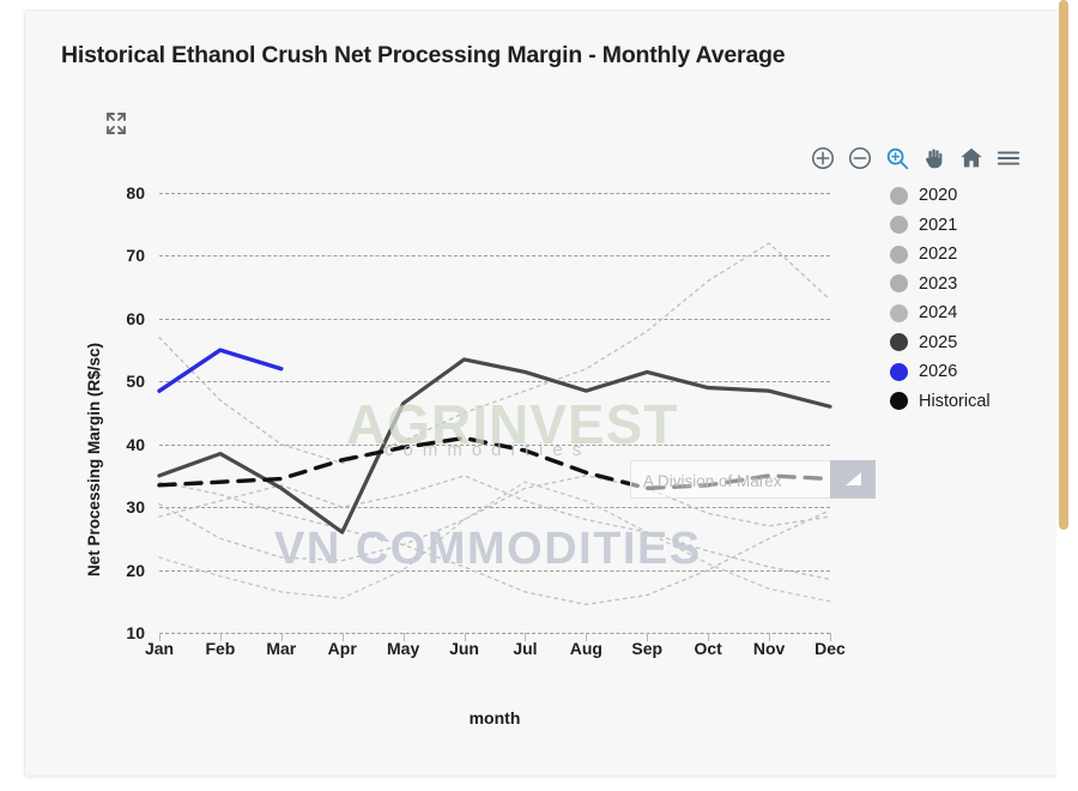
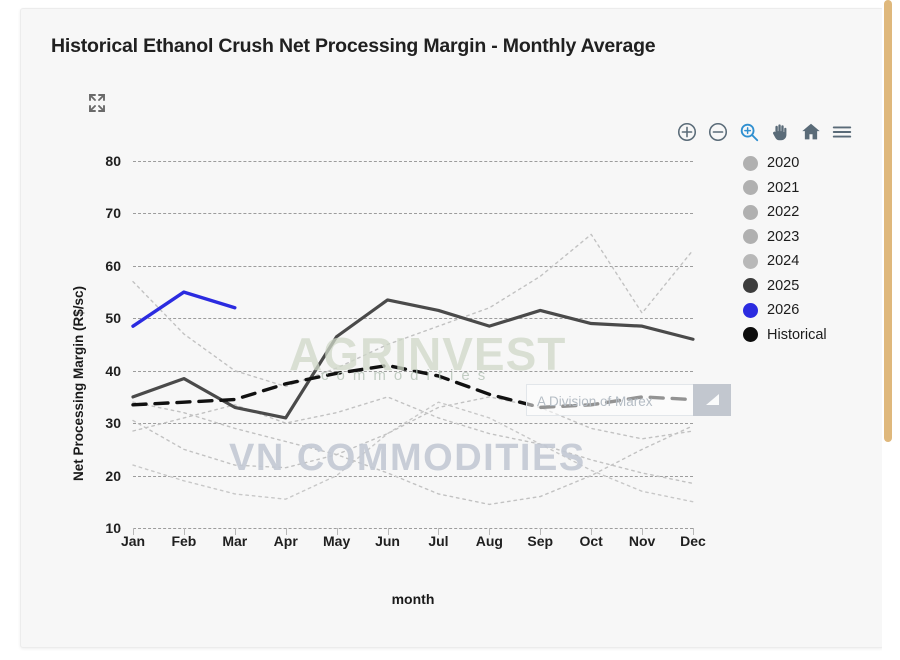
2025/Apr: 26 -> 31
2022/Nov: 72 -> 51
